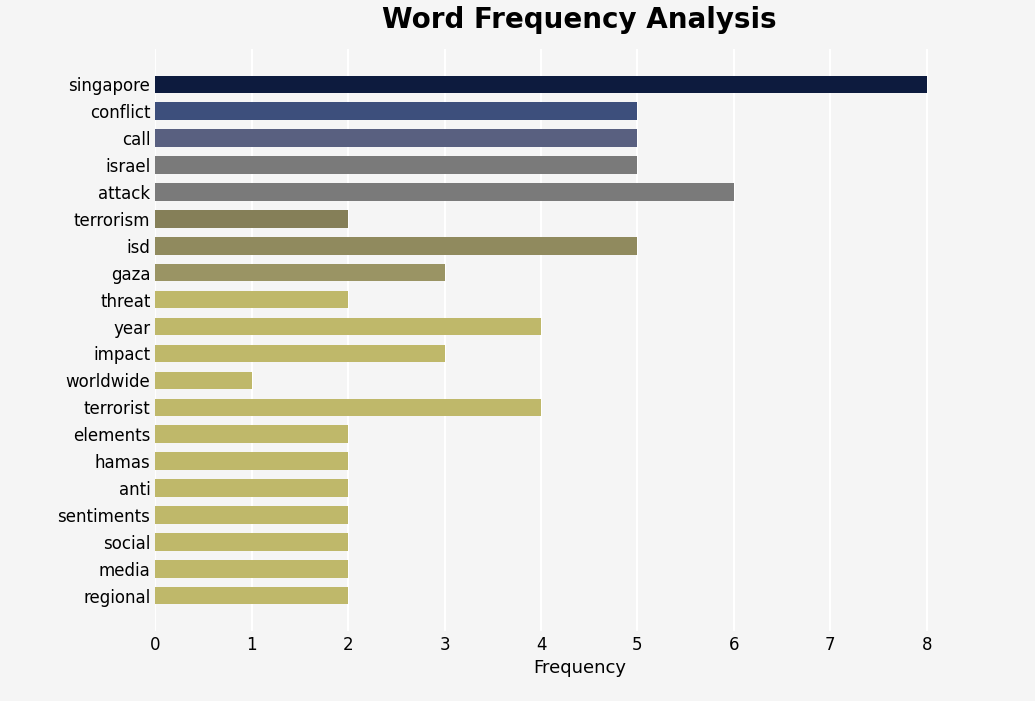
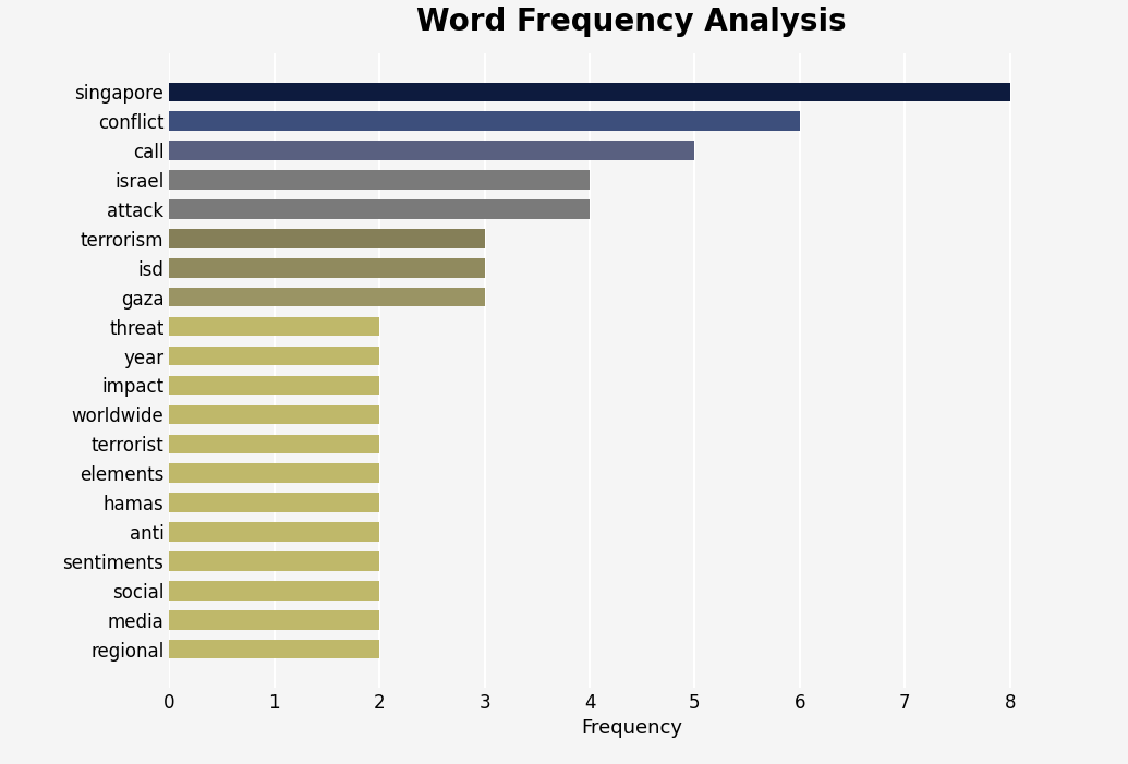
conflict: 5 -> 6
israel: 5 -> 4
attack: 6 -> 4
terrorism: 2 -> 3
isd: 5 -> 3
year: 4 -> 2
impact: 3 -> 2
worldwide: 1 -> 2
terrorist: 4 -> 2
